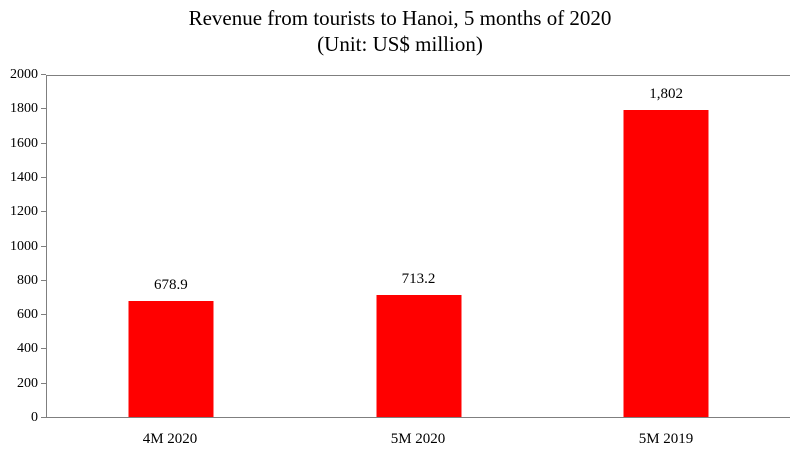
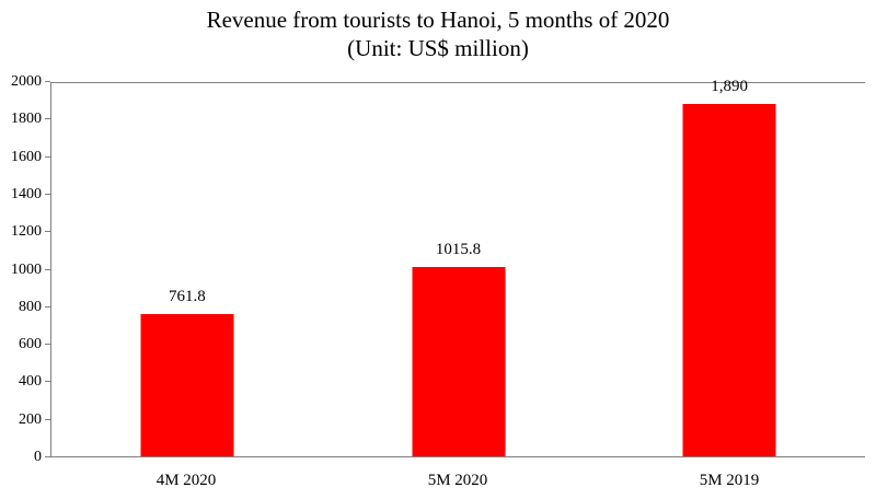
4M 2020: 678.9 -> 761.8
5M 2020: 713.2 -> 1015.8
5M 2019: 1,802 -> 1,890
